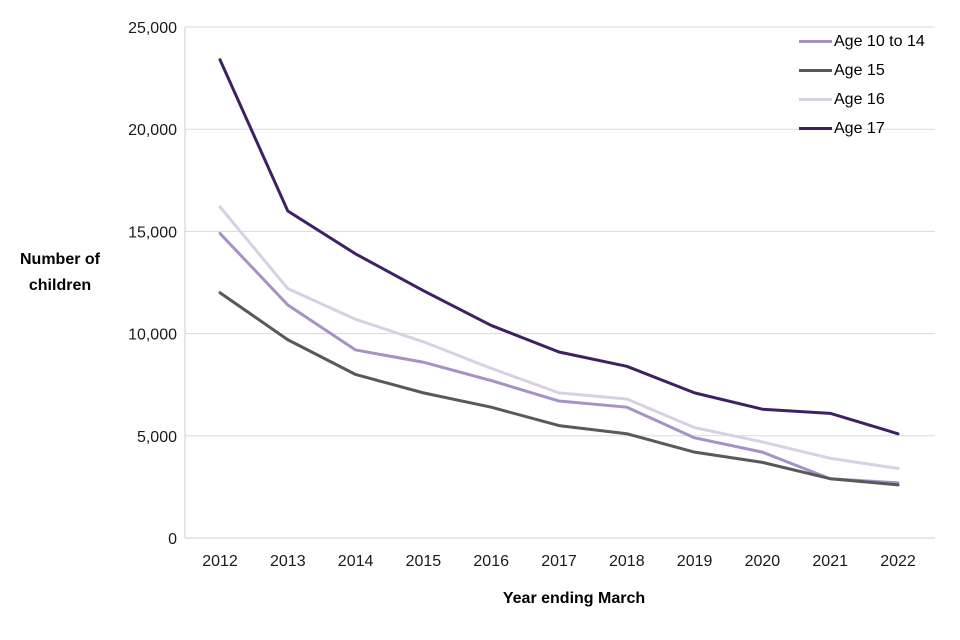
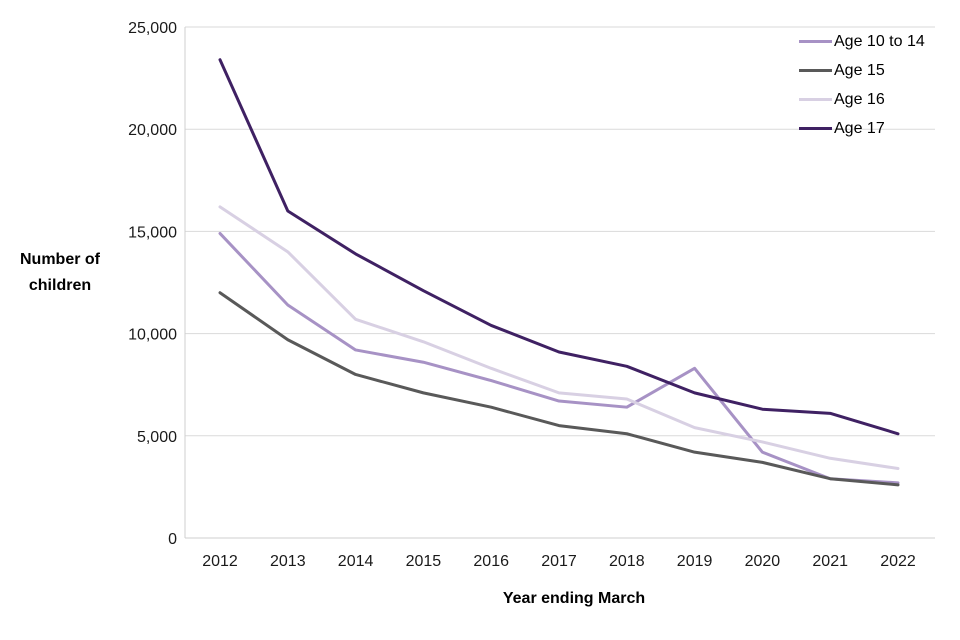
Age 16/2013: 12200 -> 14000
Age 10 to 14/2019: 4900 -> 8300
